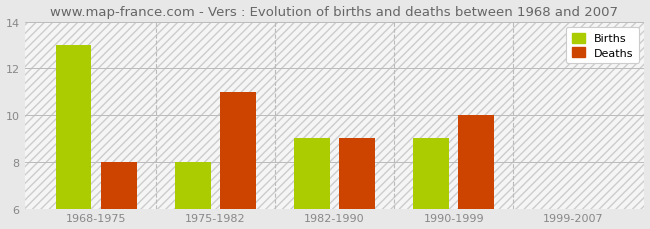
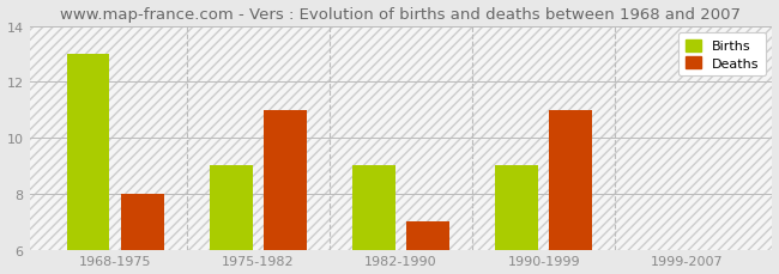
Births/1975-1982: 8 -> 9
Deaths/1982-1990: 9 -> 7
Deaths/1990-1999: 10 -> 11
